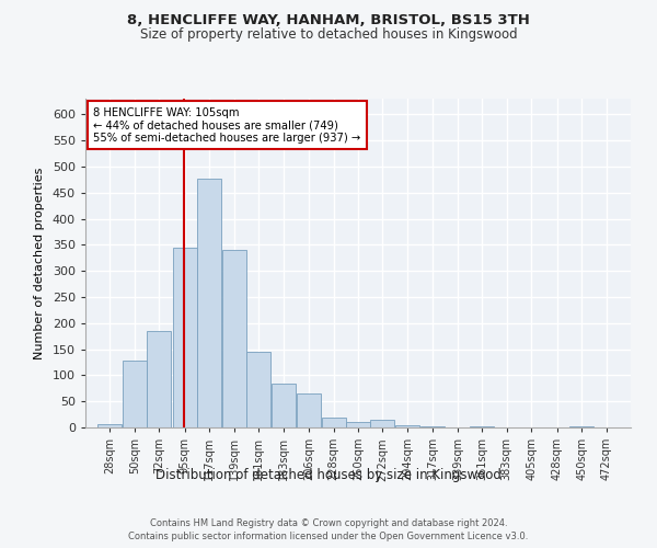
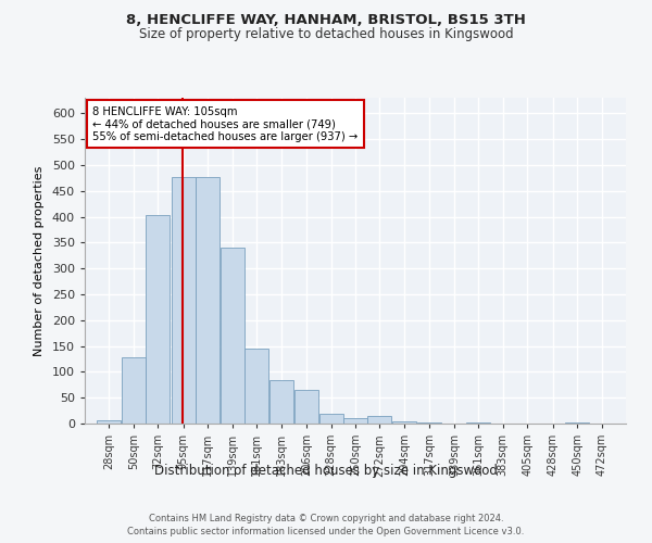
72sqm: 185 -> 403
95sqm: 345 -> 476
